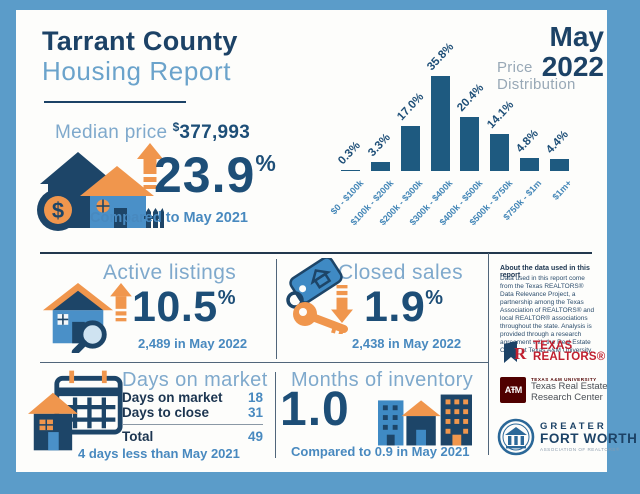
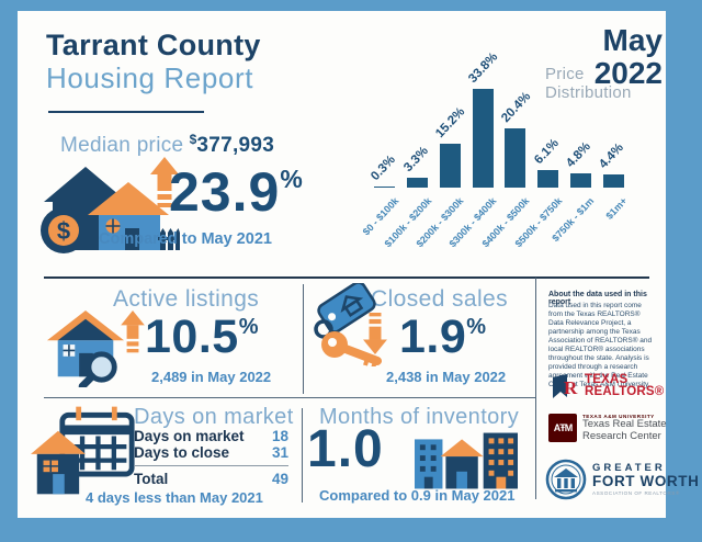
$200k - $300k: 17.0% -> 15.2%
$300k - $400k: 35.8% -> 33.8%
$500k - $750k: 14.1% -> 6.1%
